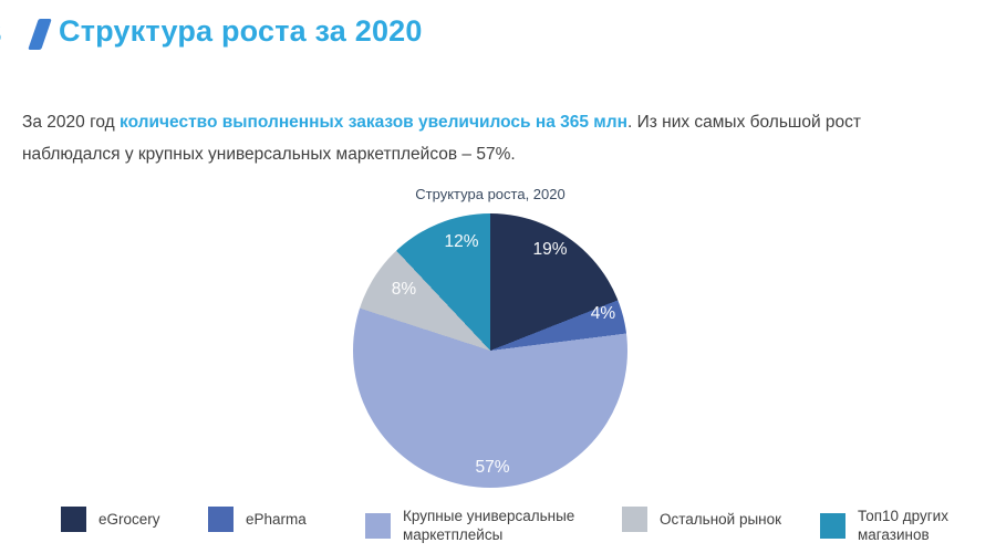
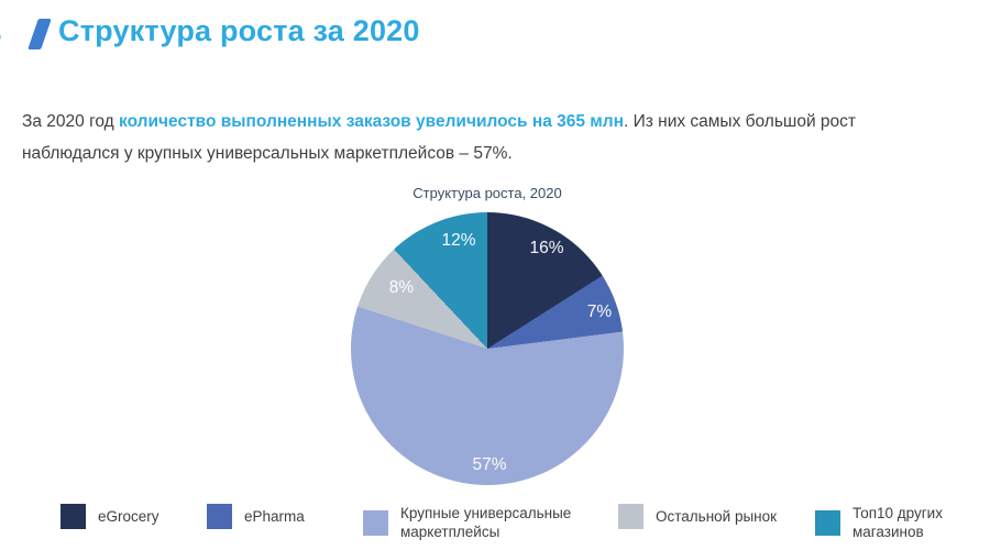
eGrocery: 19% -> 16%
ePharma: 4% -> 7%
